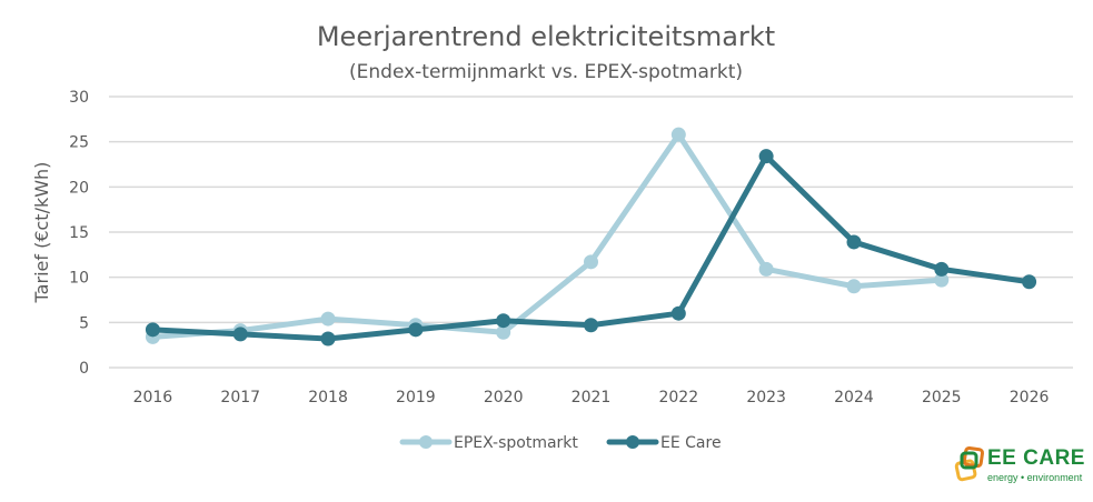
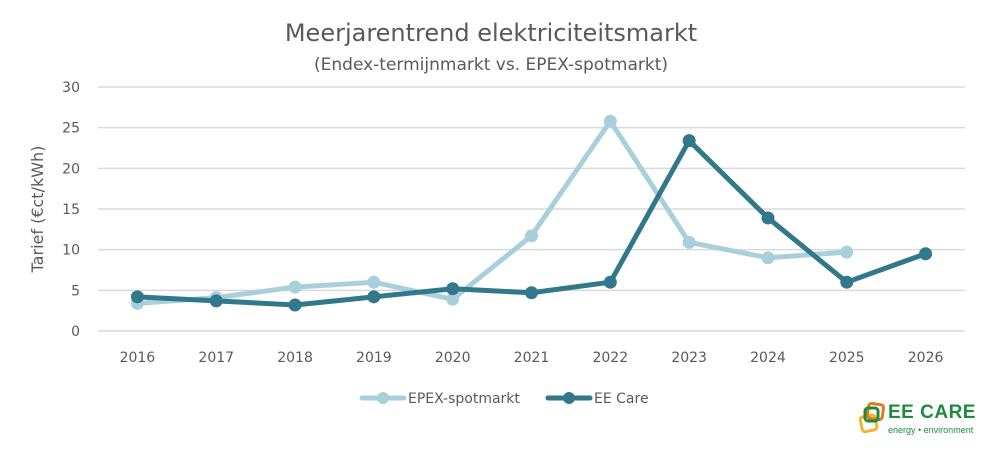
EPEX-spotmarkt/2019: 5 -> 6
EE Care/2025: 11 -> 6
